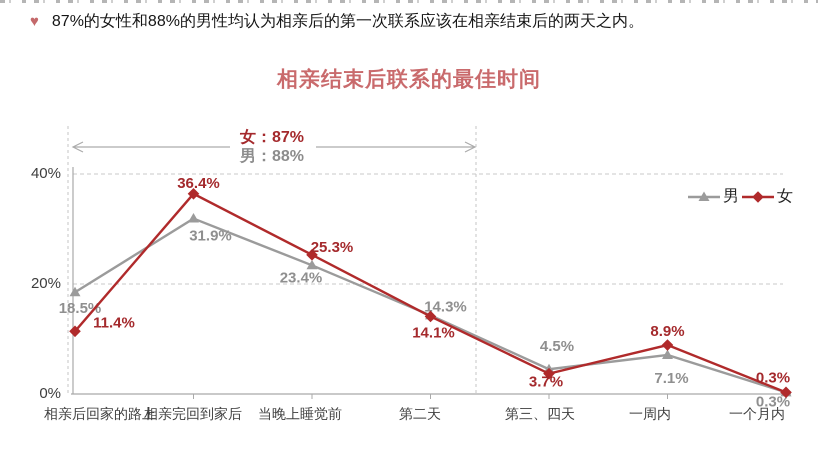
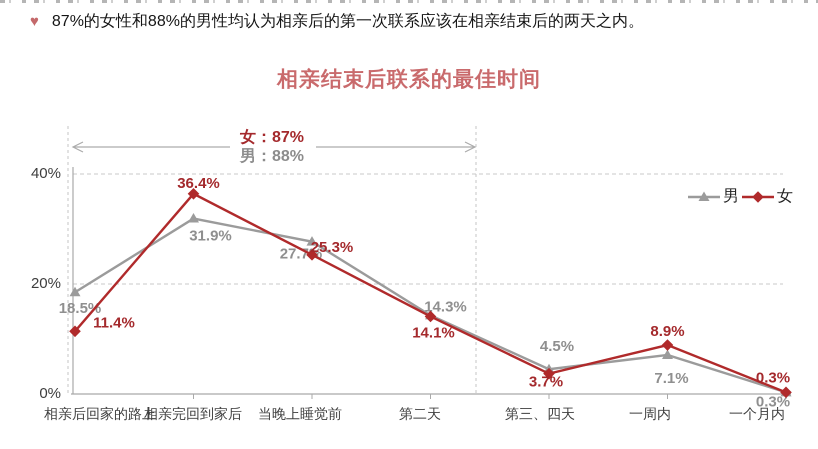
男/当晚上睡觉前: 23.4% -> 27.7%
